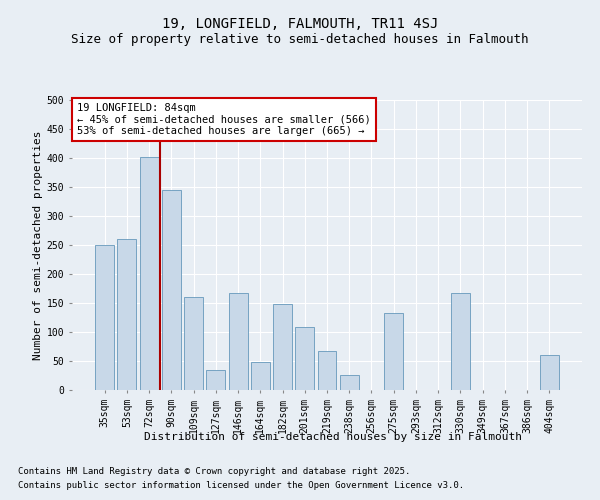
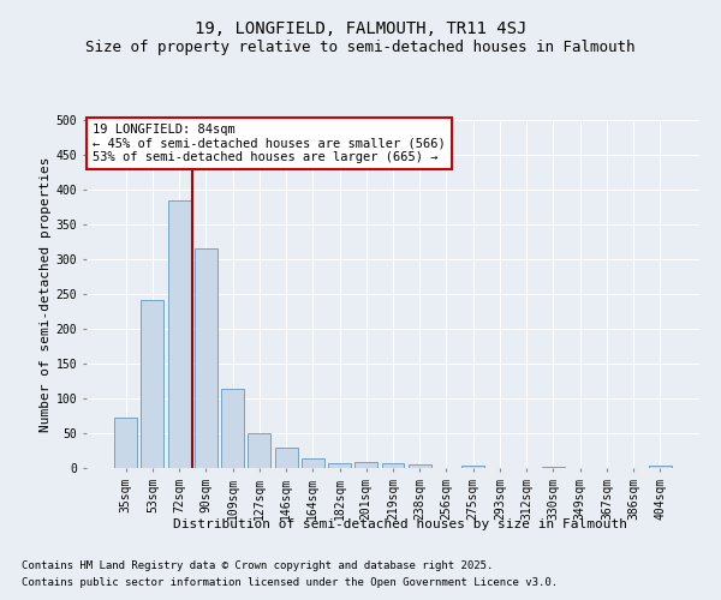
35sqm: 250 -> 72
53sqm: 260 -> 241
72sqm: 402 -> 385
90sqm: 344 -> 315
109sqm: 160 -> 113
127sqm: 34 -> 50
146sqm: 168 -> 29
164sqm: 48 -> 13
182sqm: 148 -> 7
201sqm: 108 -> 8
219sqm: 68 -> 7
238sqm: 26 -> 6
275sqm: 132 -> 3
330sqm: 168 -> 1
404sqm: 60 -> 3
